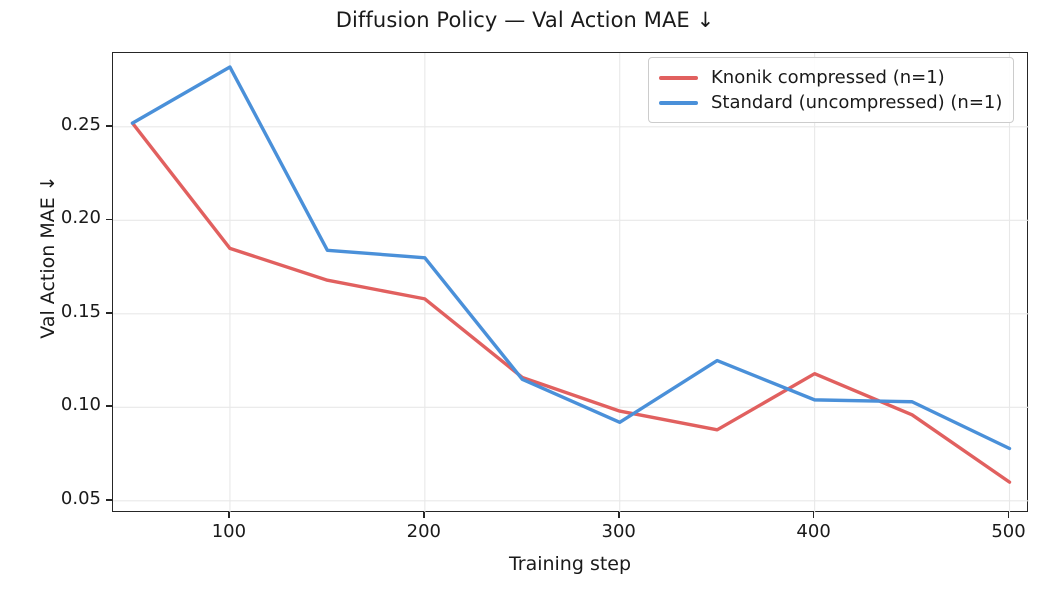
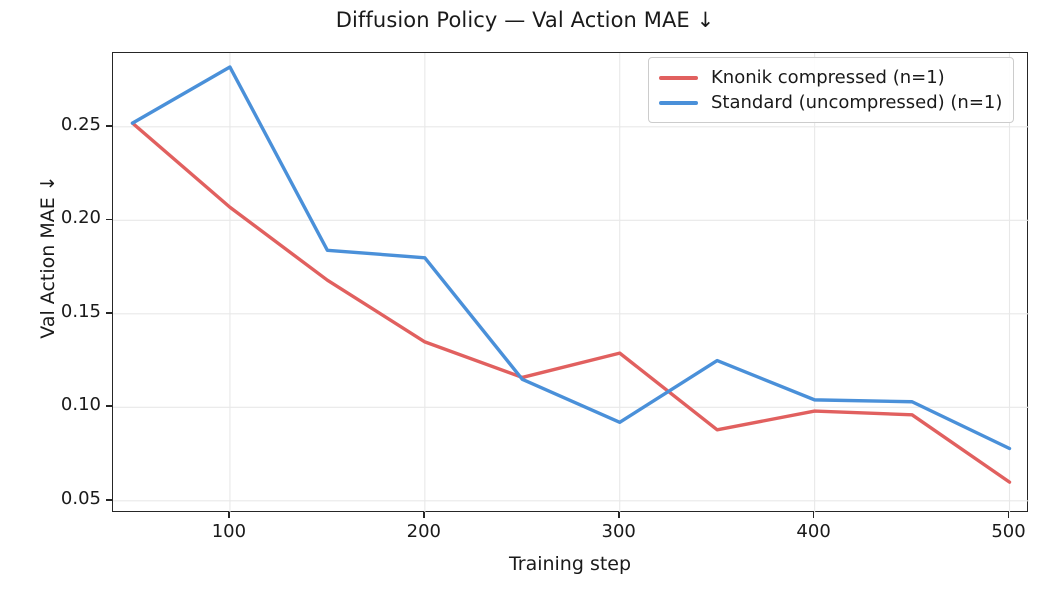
Knonik compressed (n=1)/100: 0.185 -> 0.207
Knonik compressed (n=1)/200: 0.158 -> 0.135
Knonik compressed (n=1)/300: 0.098 -> 0.129
Knonik compressed (n=1)/400: 0.118 -> 0.098
